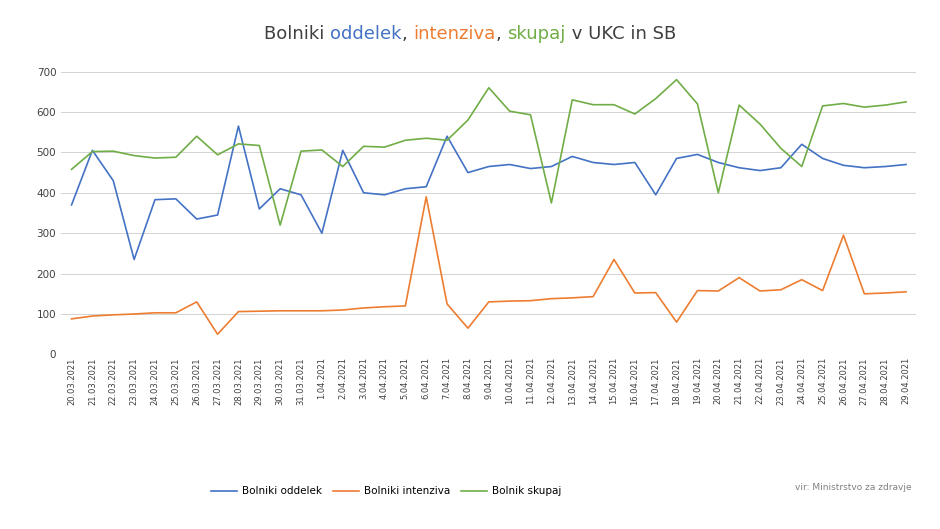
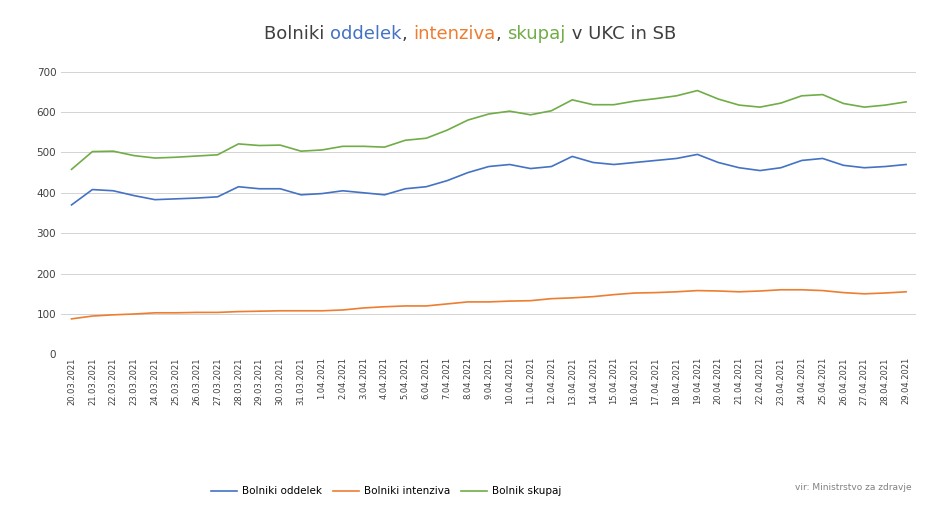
Bolniki oddelek/21.03.2021: 505 -> 408
Bolniki oddelek/22.03.2021: 430 -> 405
Bolniki oddelek/23.03.2021: 235 -> 393
Bolniki oddelek/26.03.2021: 335 -> 387
Bolniki intenziva/26.03.2021: 130 -> 104
Bolnik skupaj/26.03.2021: 540 -> 491
Bolniki oddelek/27.03.2021: 345 -> 390
Bolniki intenziva/27.03.2021: 50 -> 104
Bolniki oddelek/28.03.2021: 565 -> 415
Bolniki oddelek/29.03.2021: 360 -> 410
Bolnik skupaj/30.03.2021: 320 -> 518
Bolniki oddelek/1.04.2021: 300 -> 398
Bolniki oddelek/2.04.2021: 505 -> 405
Bolnik skupaj/2.04.2021: 465 -> 515
Bolniki intenziva/6.04.2021: 390 -> 120
Bolniki oddelek/7.04.2021: 540 -> 430
Bolnik skupaj/7.04.2021: 530 -> 555
Bolniki intenziva/8.04.2021: 65 -> 130
Bolnik skupaj/9.04.2021: 660 -> 595
Bolnik skupaj/12.04.2021: 375 -> 603
Bolniki intenziva/15.04.2021: 235 -> 148
Bolnik skupaj/16.04.2021: 595 -> 627
Bolniki oddelek/17.04.2021: 395 -> 480
Bolniki intenziva/18.04.2021: 80 -> 155
Bolnik skupaj/18.04.2021: 680 -> 640
Bolnik skupaj/19.04.2021: 620 -> 653
Bolnik skupaj/20.04.2021: 400 -> 632
Bolniki intenziva/21.04.2021: 190 -> 155
Bolnik skupaj/22.04.2021: 570 -> 612
Bolnik skupaj/23.04.2021: 510 -> 622
Bolniki oddelek/24.04.2021: 520 -> 480
Bolniki intenziva/24.04.2021: 185 -> 160
Bolnik skupaj/24.04.2021: 465 -> 640
Bolnik skupaj/25.04.2021: 615 -> 643
Bolniki intenziva/26.04.2021: 295 -> 153
